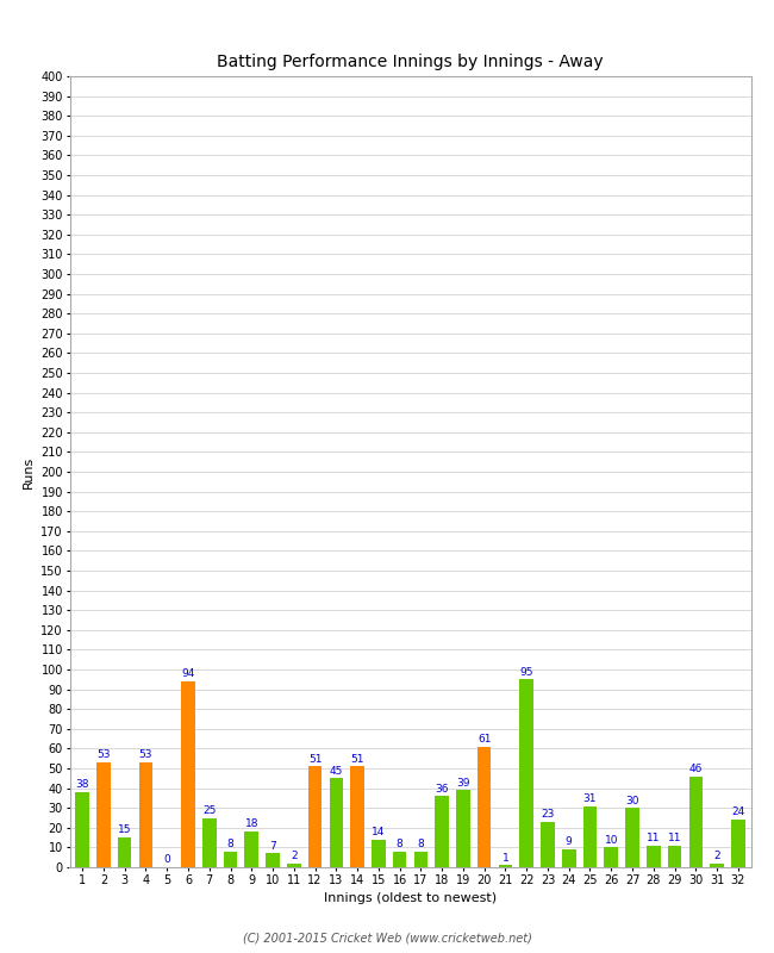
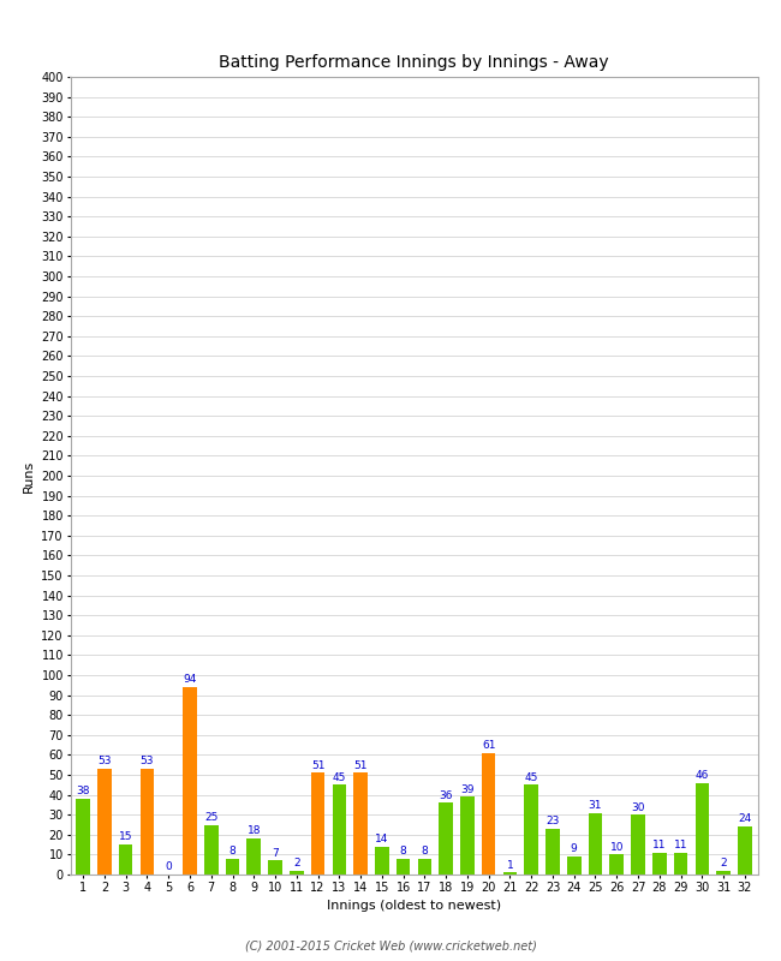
22: 95 -> 45
